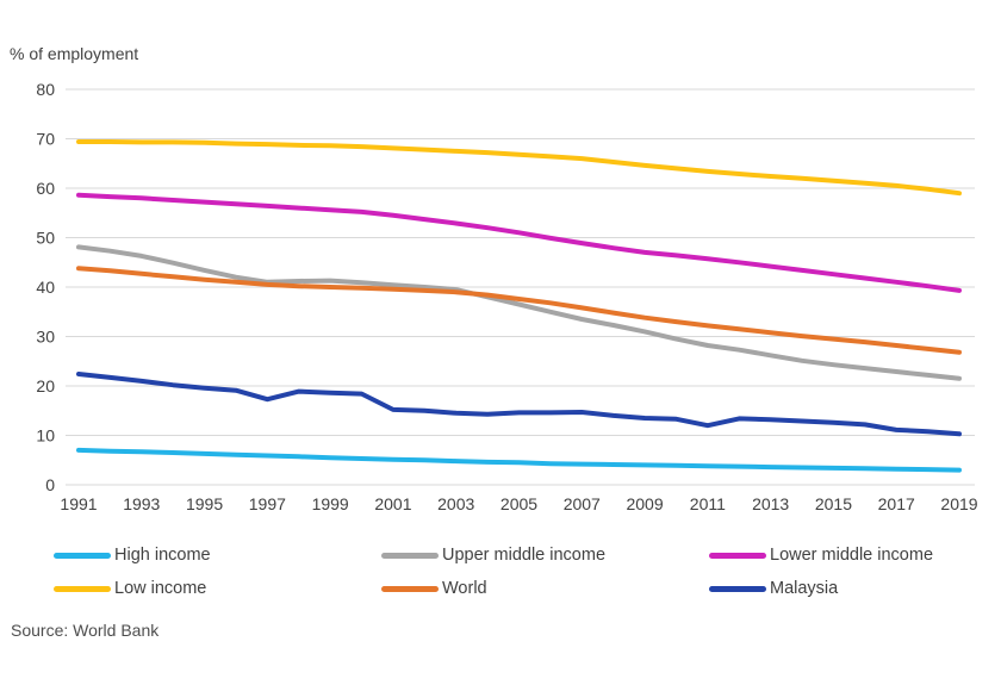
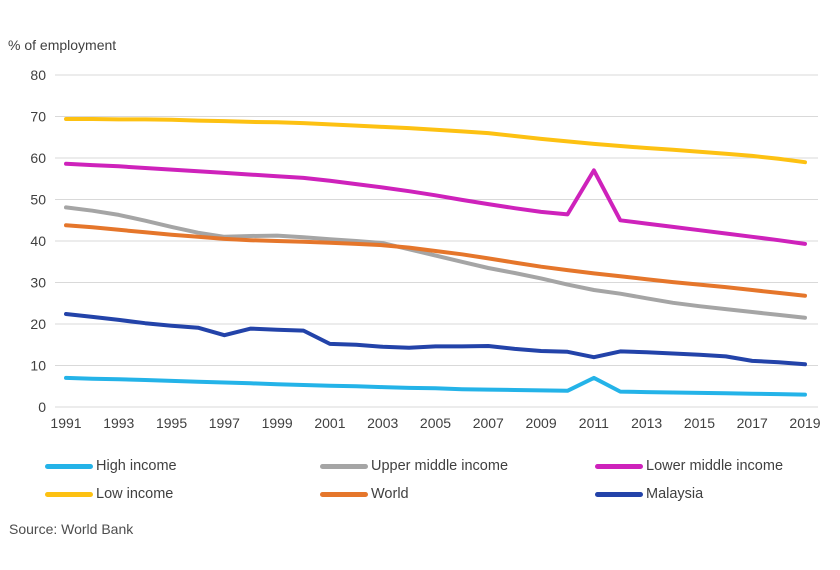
High income/2011: 4 -> 7
Lower middle income/2011: 46 -> 57
